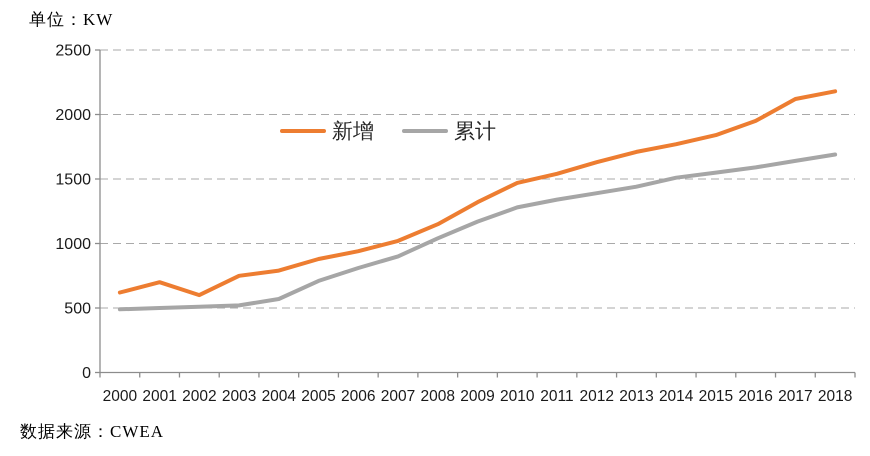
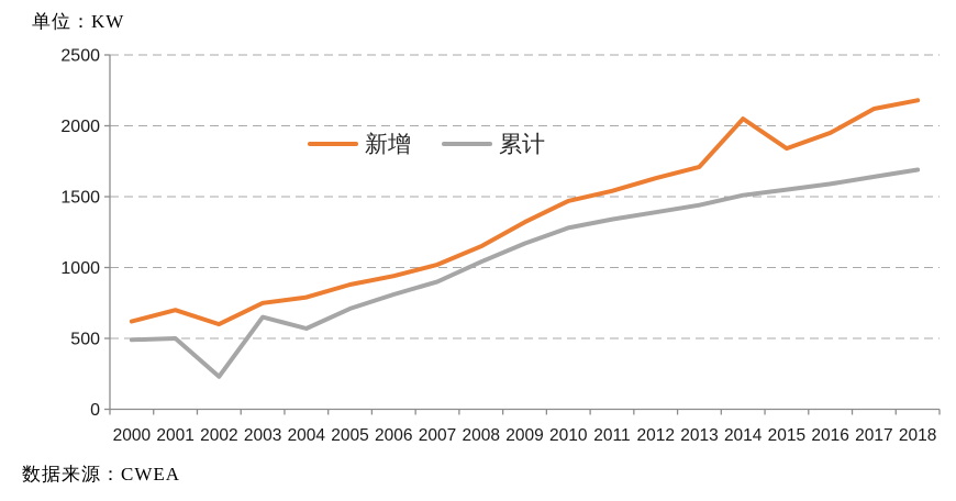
累计/2002: 510 -> 230
累计/2003: 520 -> 650
新增/2014: 1770 -> 2050
